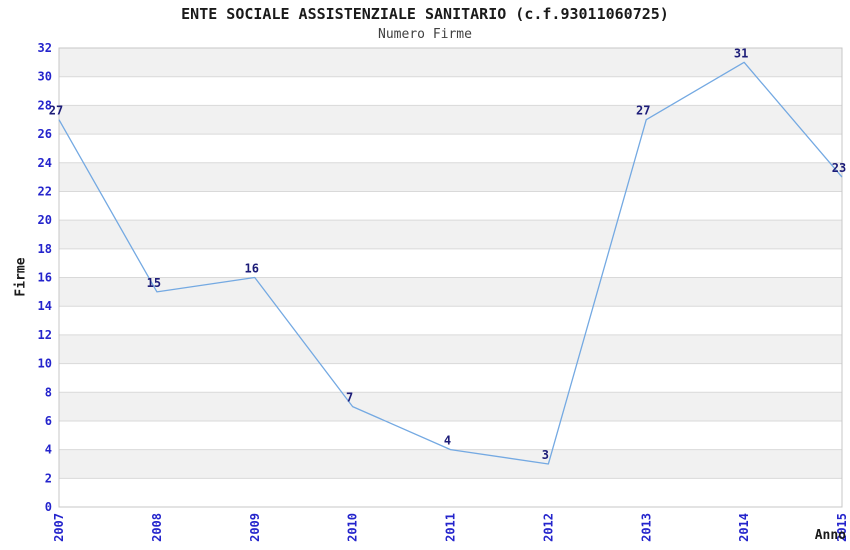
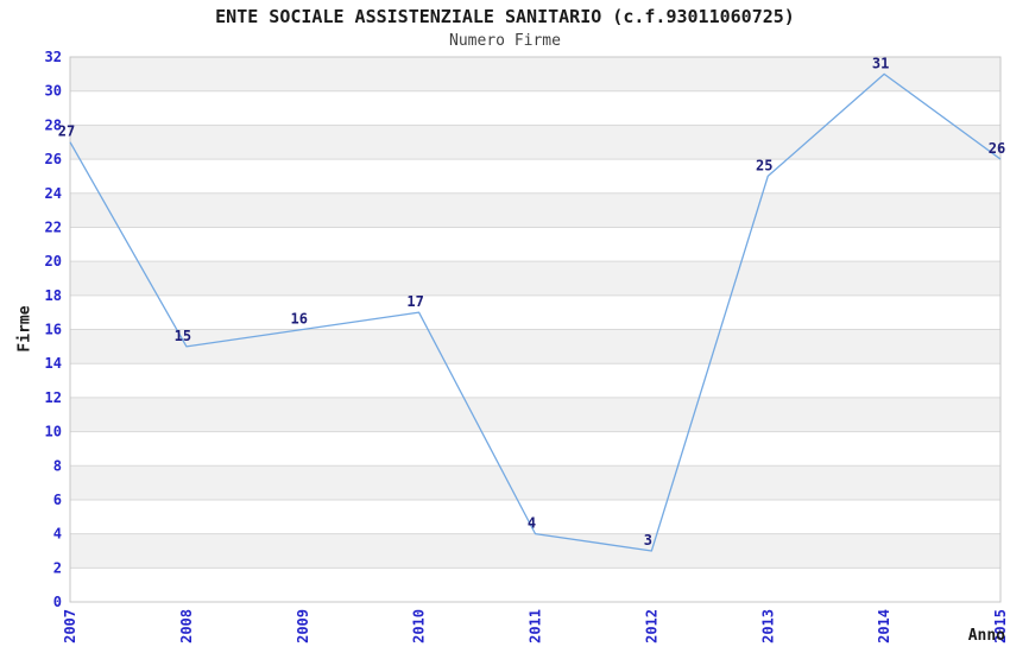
2010: 7 -> 17
2013: 27 -> 25
2015: 23 -> 26
